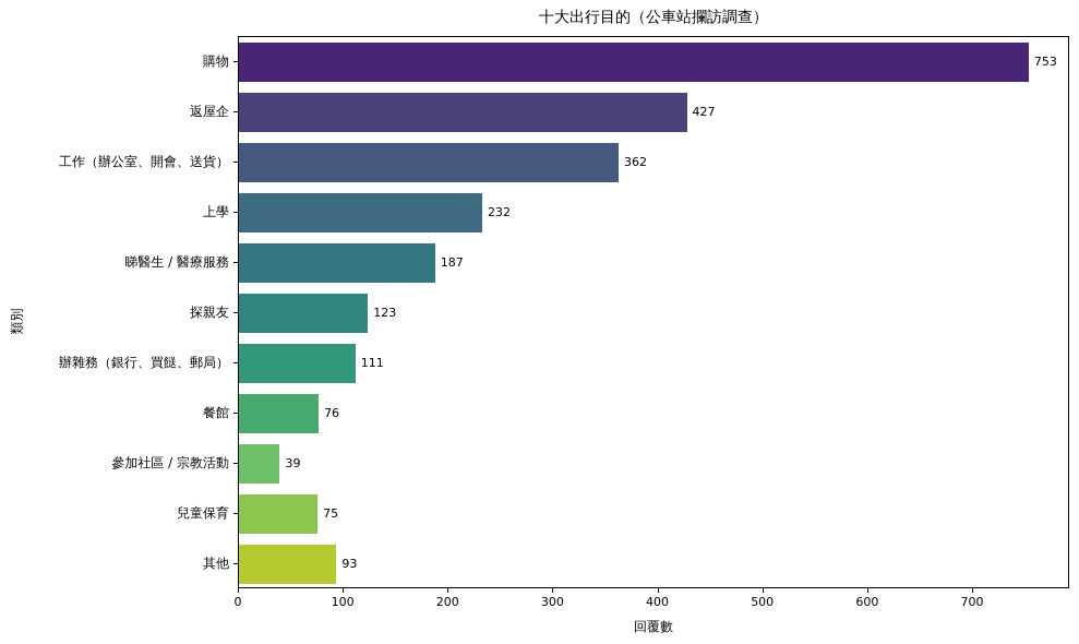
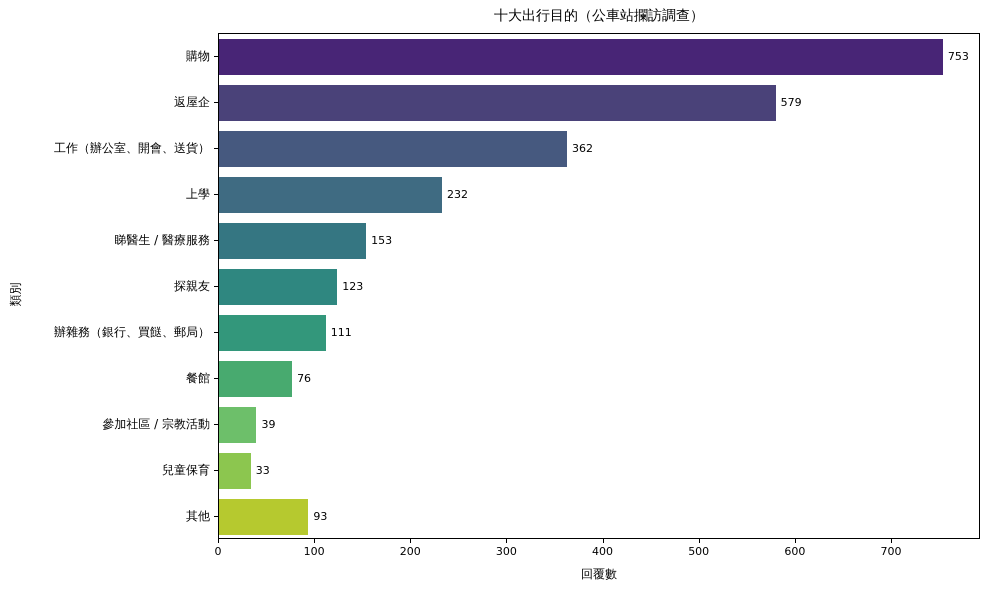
返屋企: 427 -> 579
睇醫生 / 醫療服務: 187 -> 153
兒童保育: 75 -> 33
